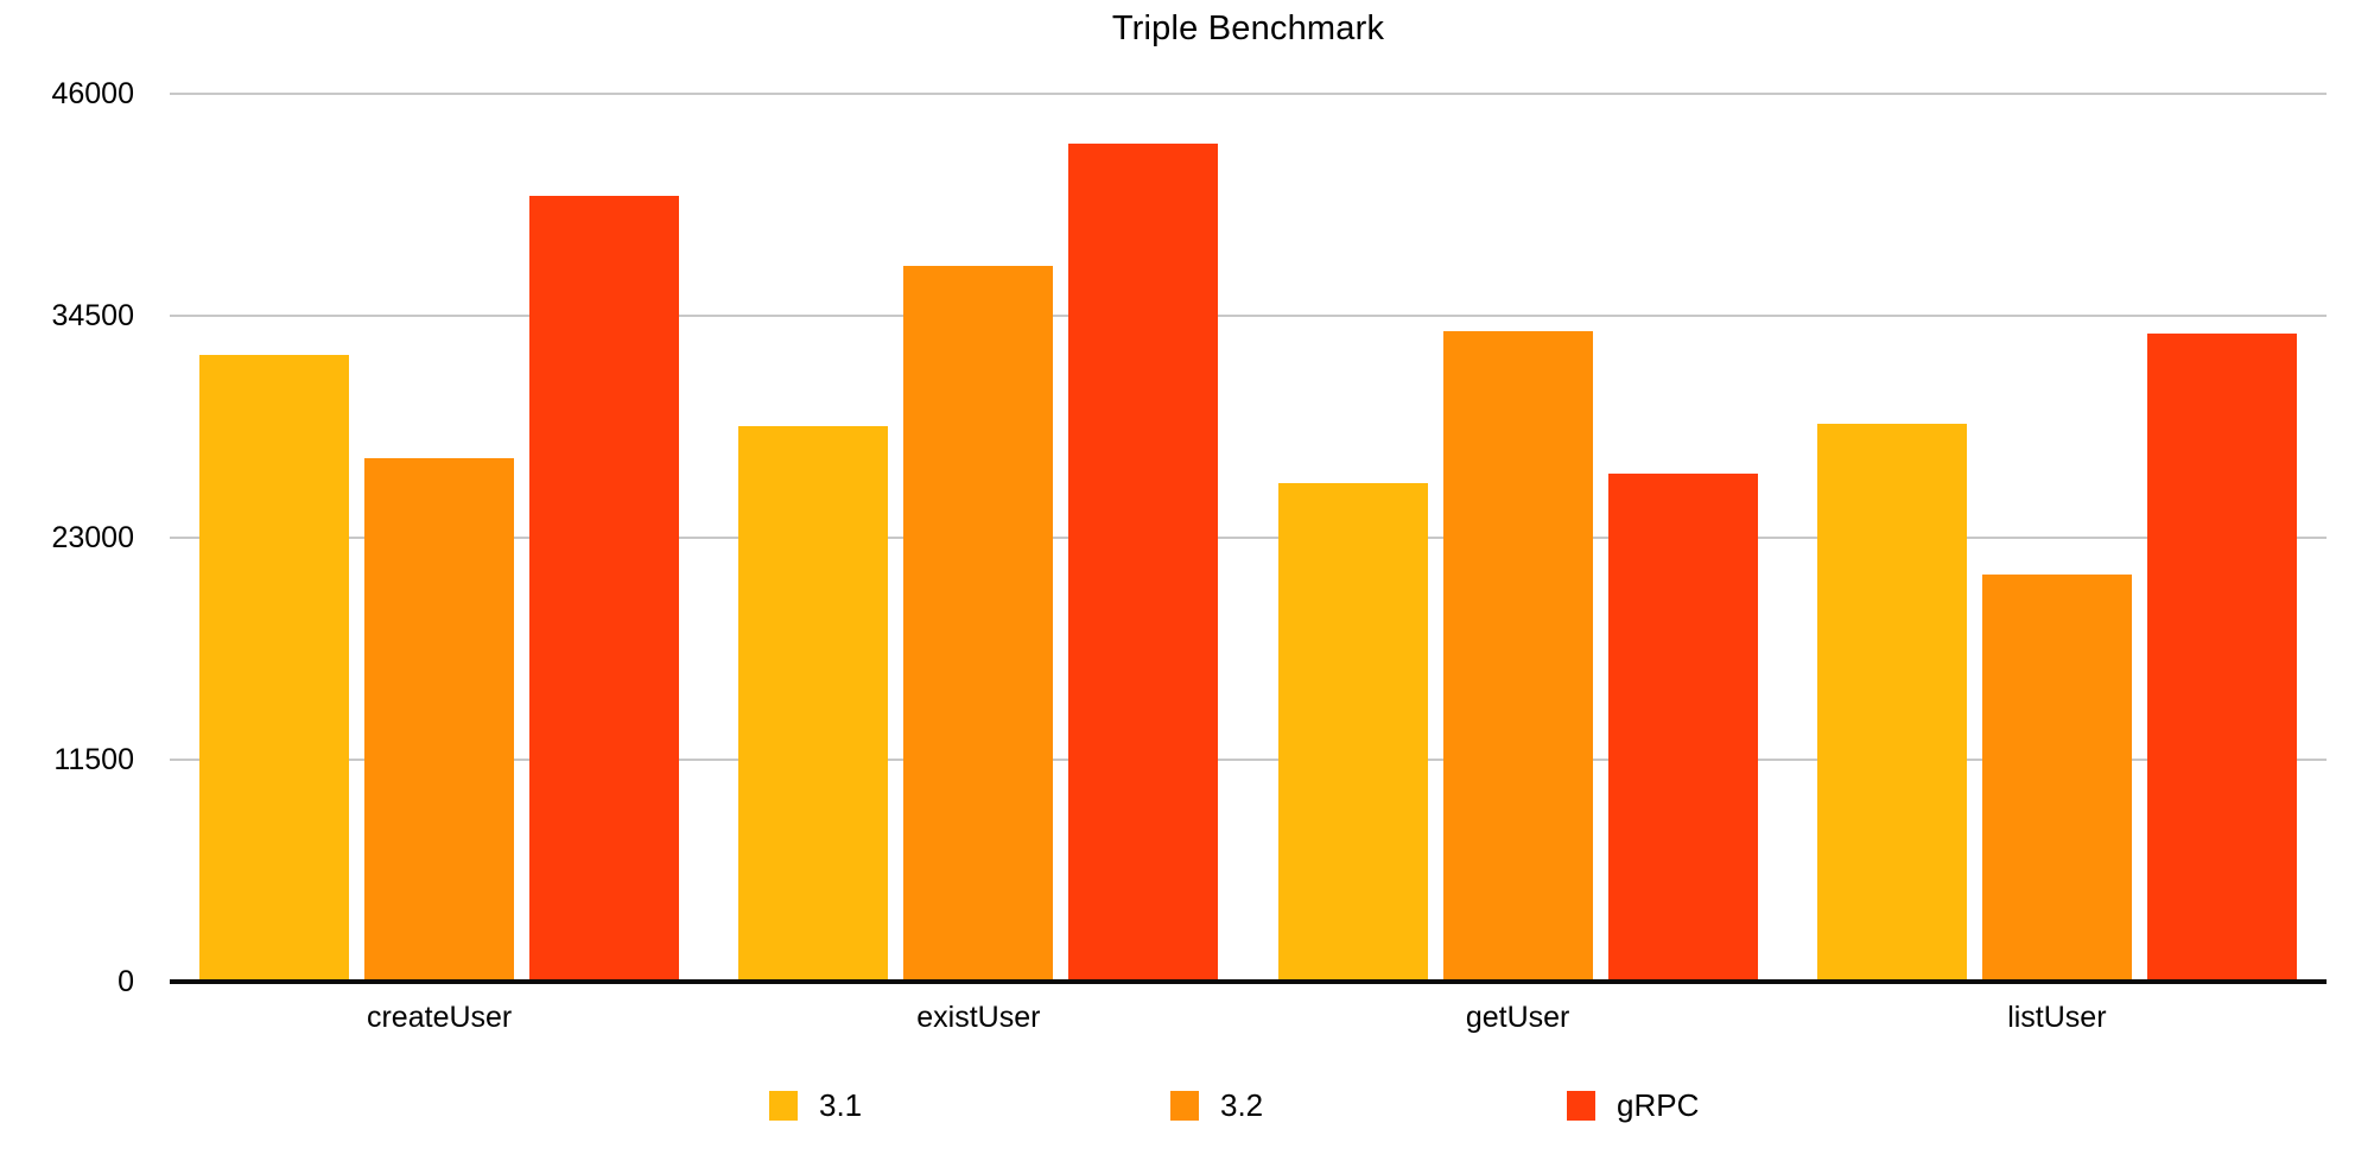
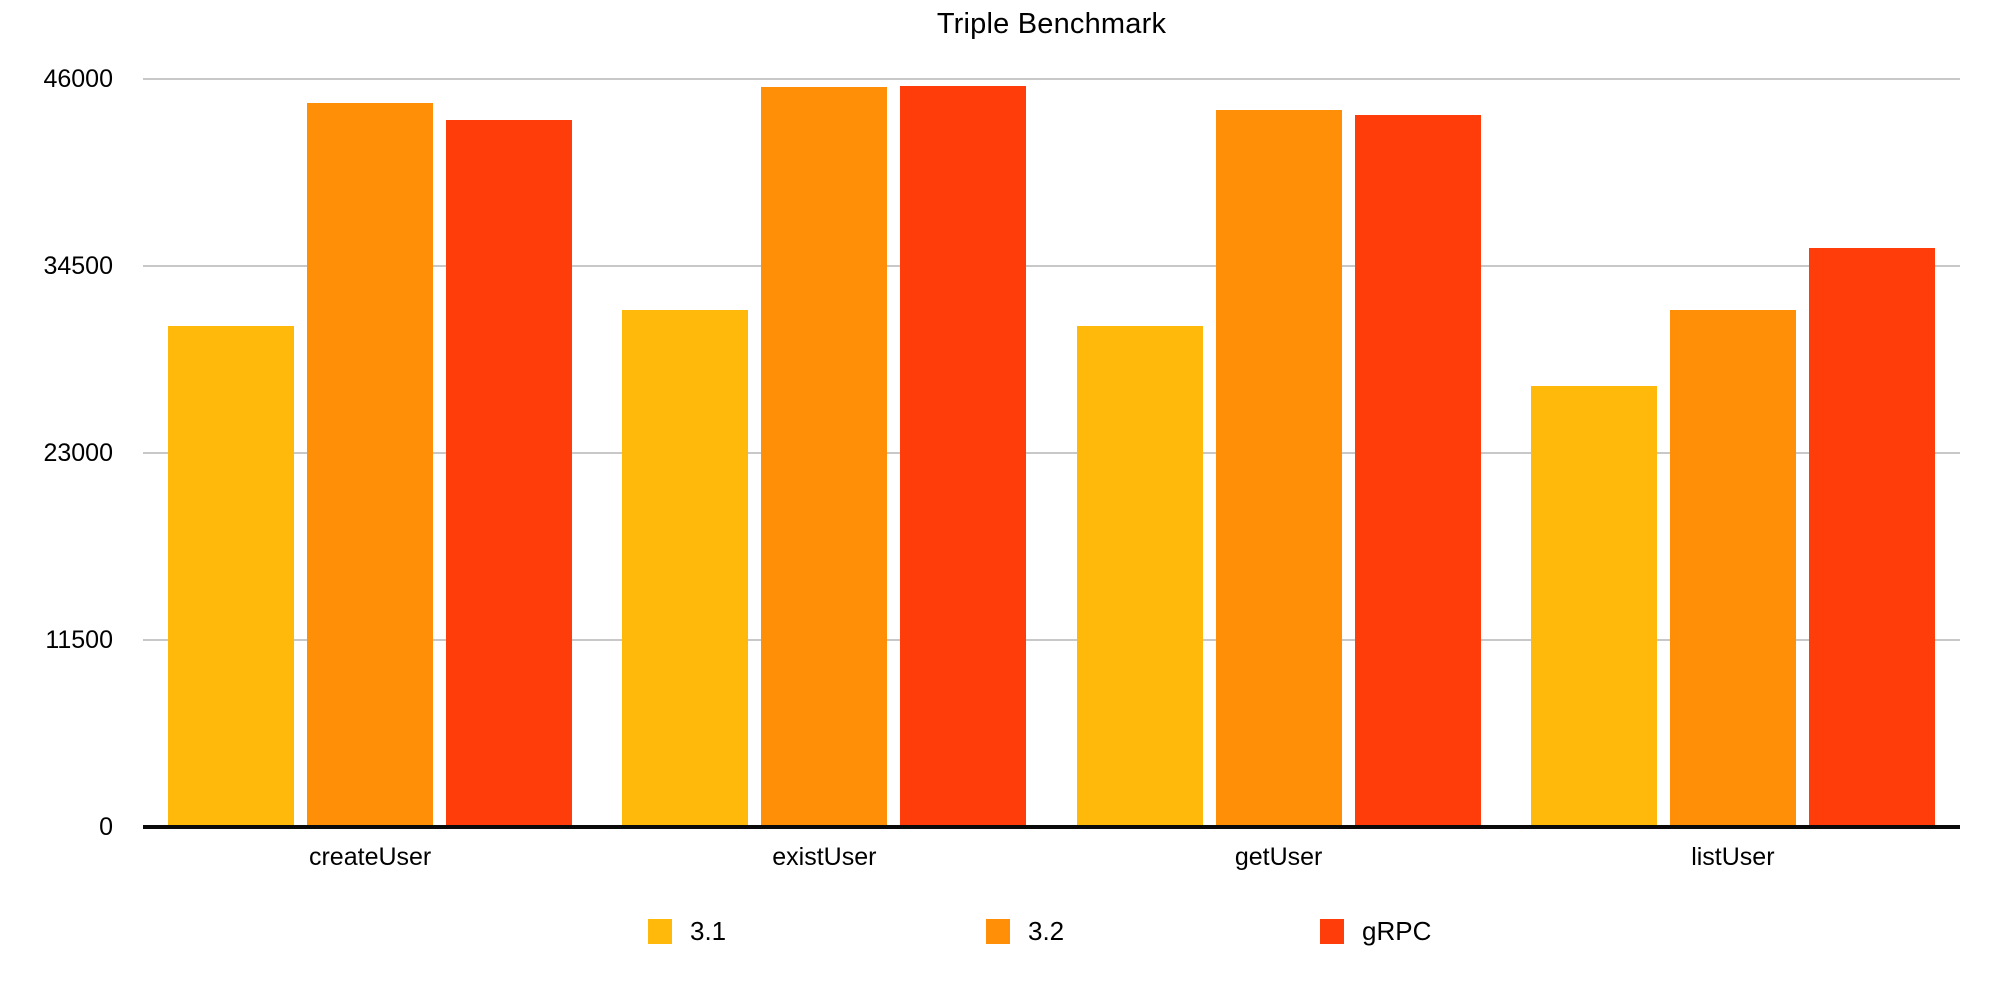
3.1/createUser: 32500 -> 30800
3.2/createUser: 27100 -> 44500
gRPC/createUser: 40700 -> 43500
3.1/existUser: 28800 -> 31800
3.2/existUser: 37100 -> 45500
gRPC/existUser: 43400 -> 45600
3.1/getUser: 25800 -> 30800
3.2/getUser: 33700 -> 44100
gRPC/getUser: 26300 -> 43800
3.1/listUser: 28900 -> 27100
3.2/listUser: 21100 -> 31800
gRPC/listUser: 33600 -> 35600
